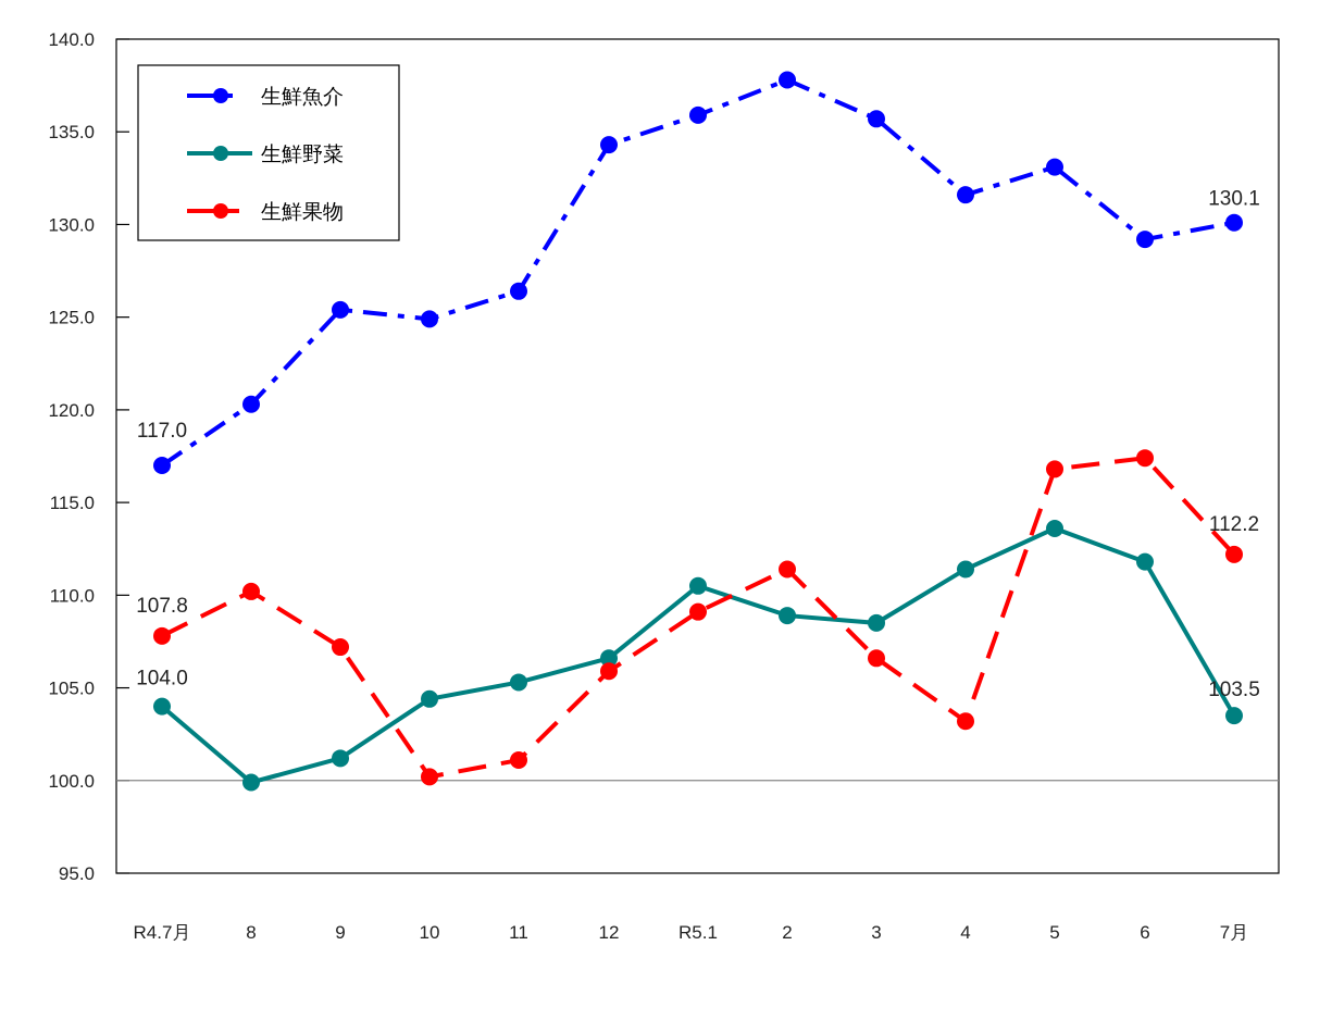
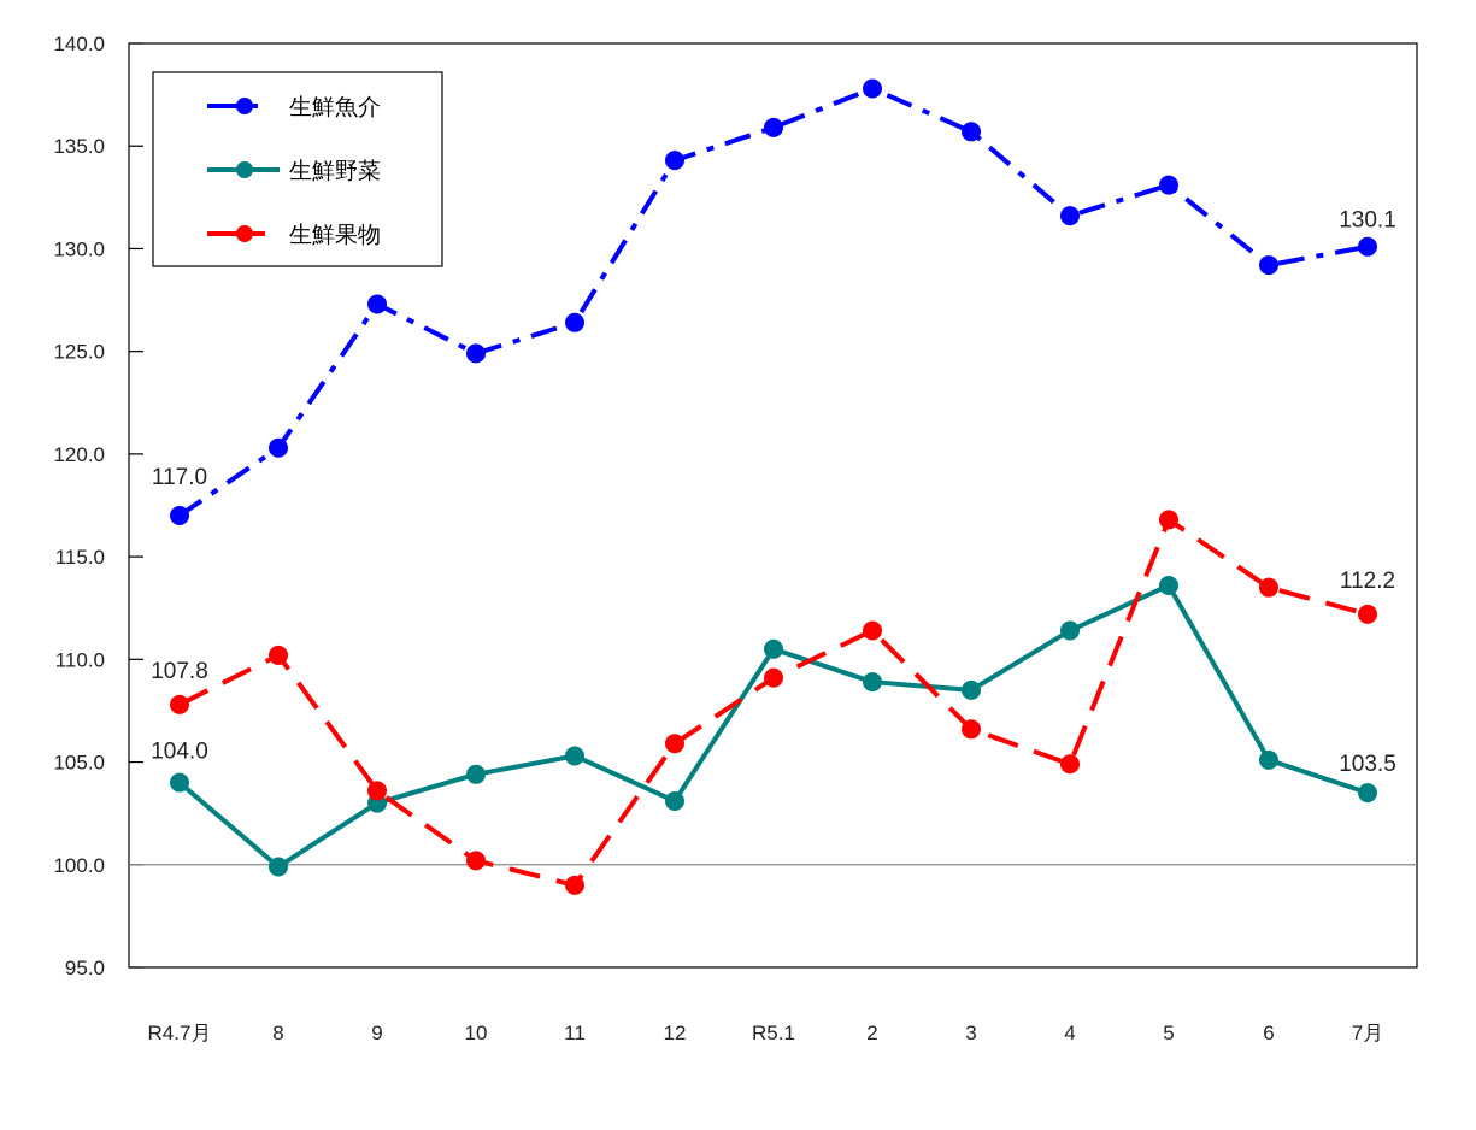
生鮮魚介/9: 125.4 -> 127.3
生鮮野菜/9: 101.2 -> 103.0
生鮮果物/9: 107.2 -> 103.6
生鮮果物/11: 101.1 -> 99.0
生鮮野菜/12: 106.6 -> 103.1
生鮮果物/4: 103.2 -> 104.9
生鮮野菜/6: 111.8 -> 105.1
生鮮果物/6: 117.4 -> 113.5
